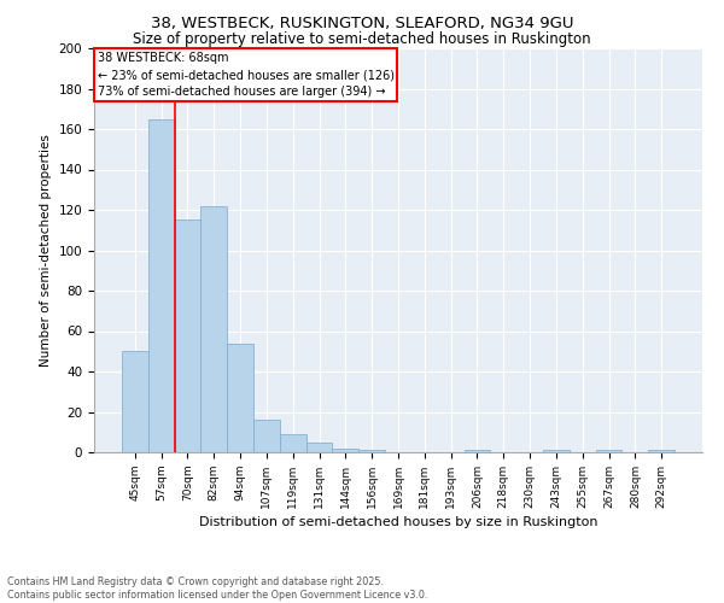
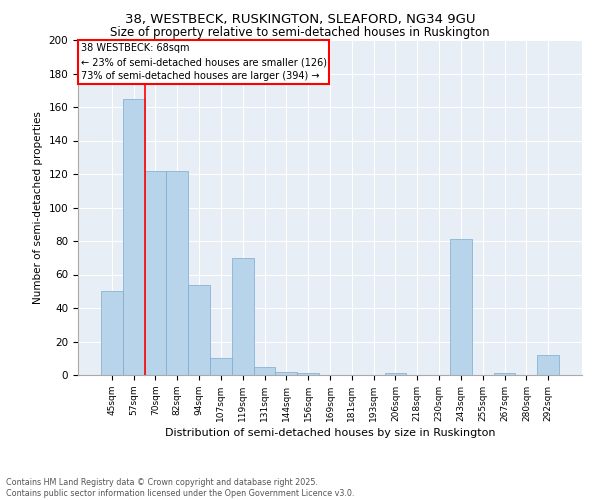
70sqm: 115 -> 122
107sqm: 16 -> 10
119sqm: 9 -> 70
243sqm: 1 -> 81
292sqm: 1 -> 12
